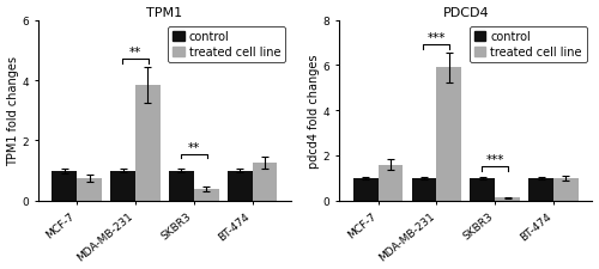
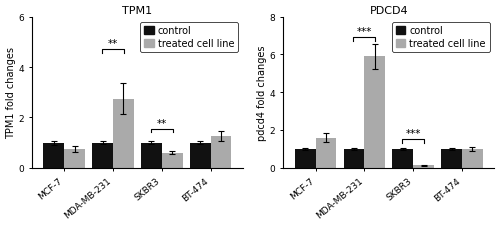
TPM1/treated cell line/MDA-MB-231: 3.85 -> 2.75
TPM1/treated cell line/SKBR3: 0.38 -> 0.60
